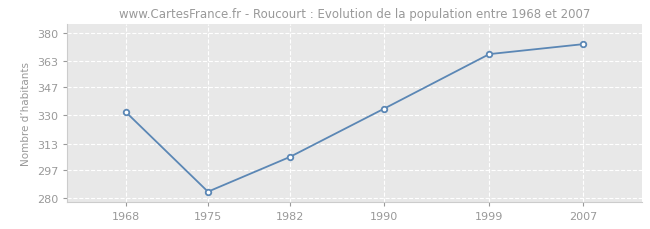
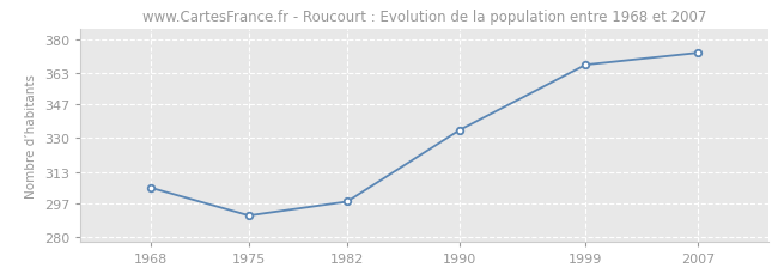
1968: 332 -> 305
1975: 284 -> 291
1982: 305 -> 298
